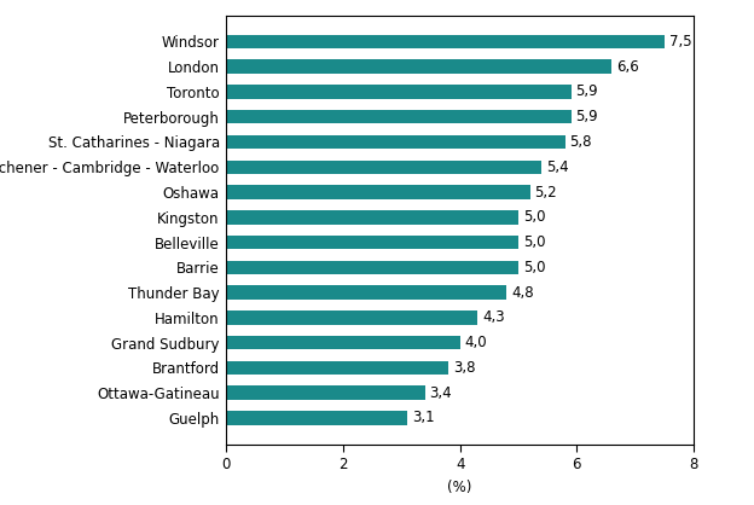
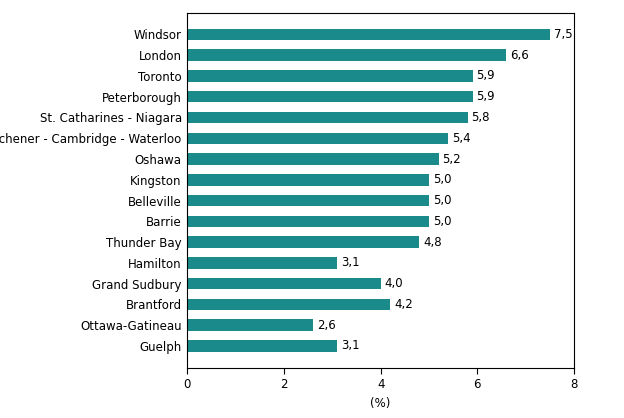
Hamilton: 4,3 -> 3,1
Brantford: 3,8 -> 4,2
Ottawa-Gatineau: 3,4 -> 2,6
